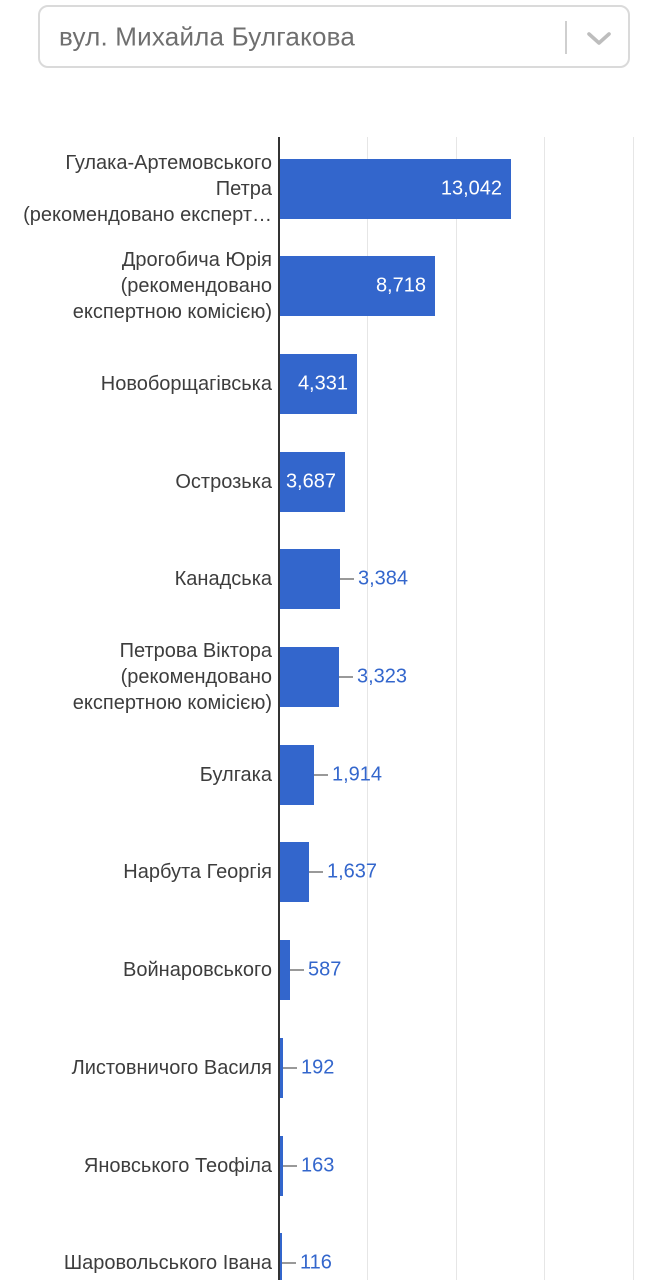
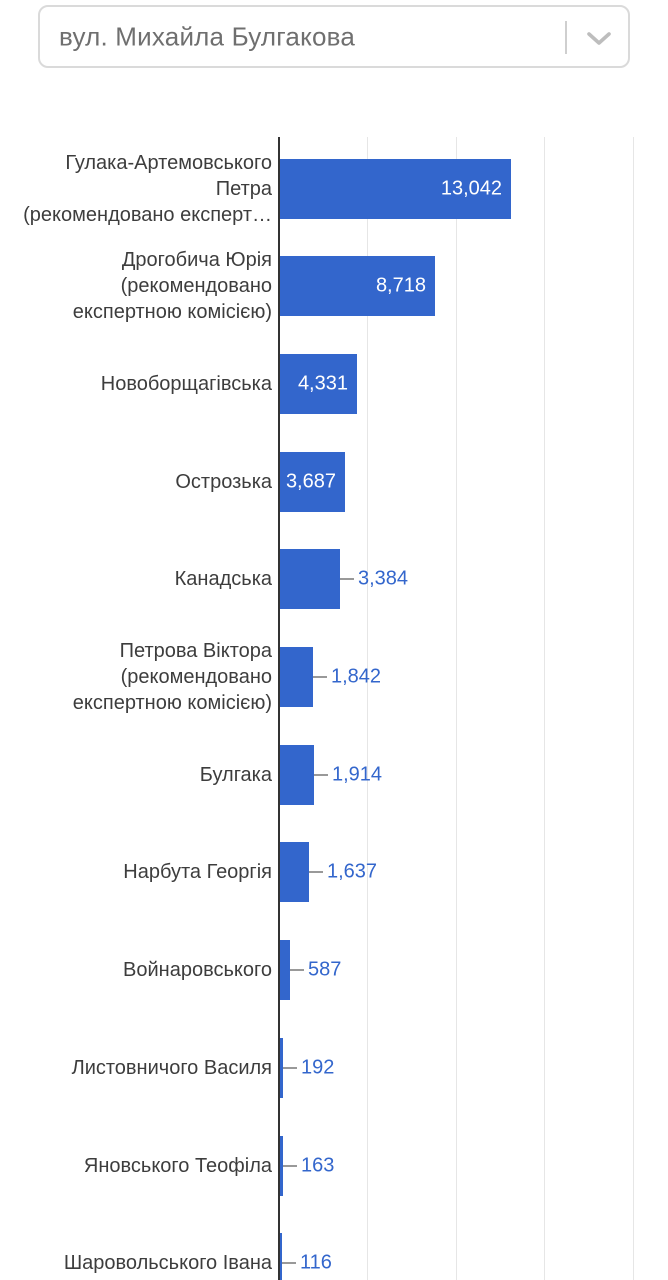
Петрова Віктора (рекомендовано експертною комісією): 3,323 -> 1,842
